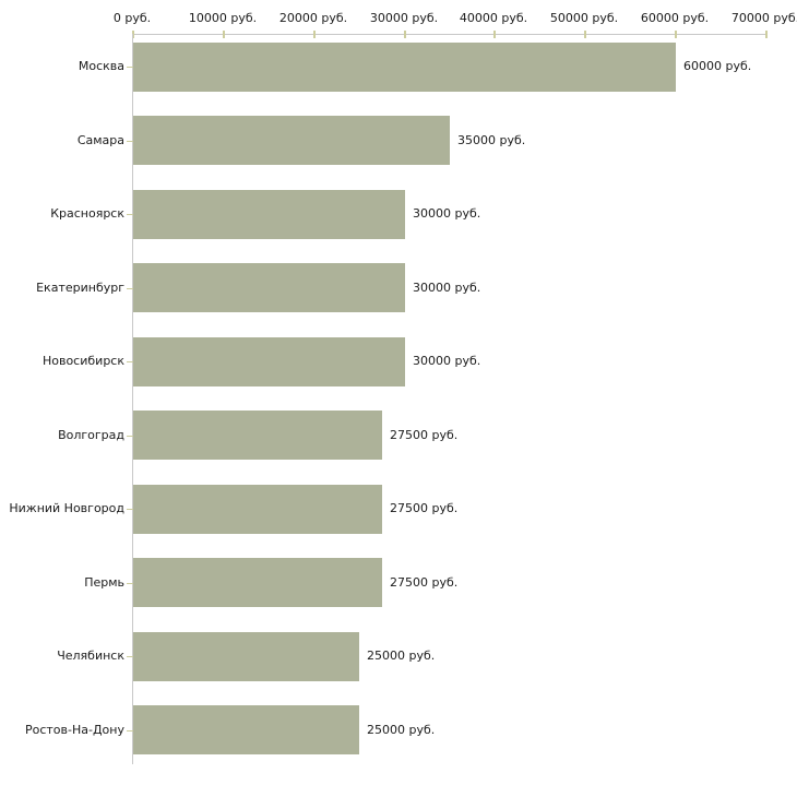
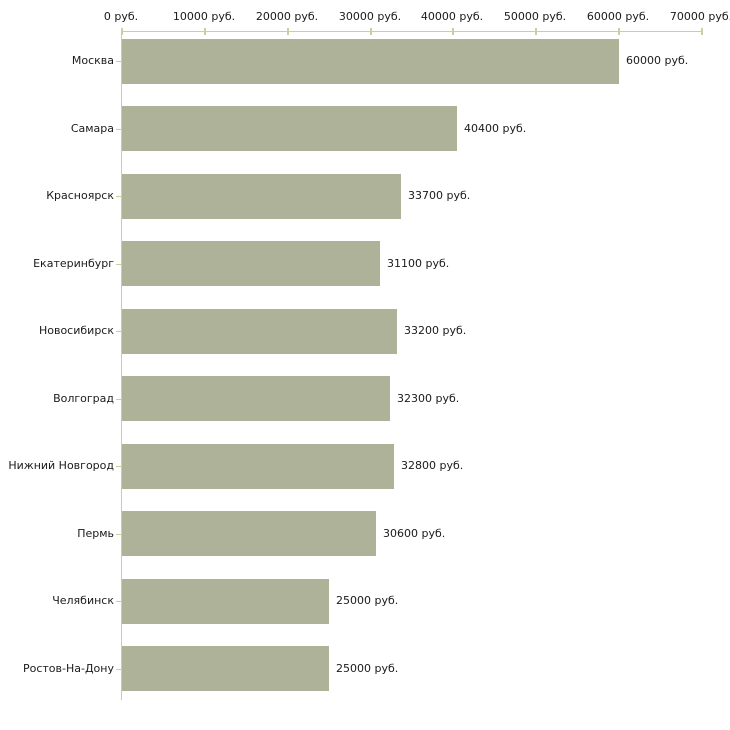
Самара: 35000 -> 40400
Красноярск: 30000 -> 33700
Екатеринбург: 30000 -> 31100
Новосибирск: 30000 -> 33200
Волгоград: 27500 -> 32300
Нижний Новгород: 27500 -> 32800
Пермь: 27500 -> 30600
